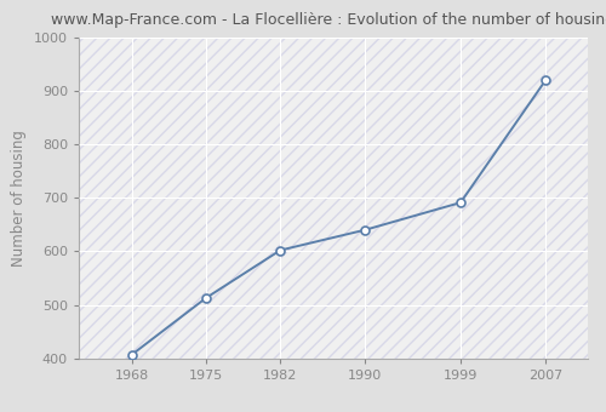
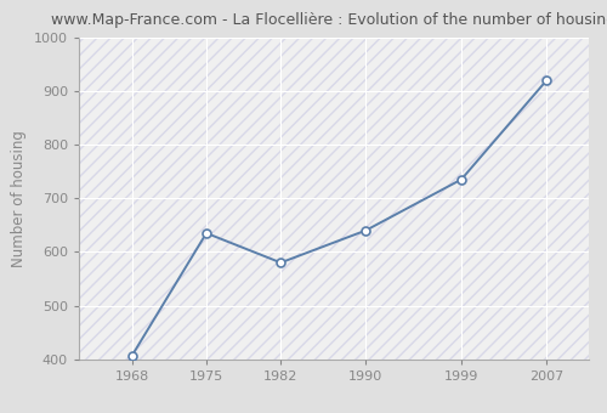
1975: 513 -> 635
1982: 602 -> 580
1999: 691 -> 735
